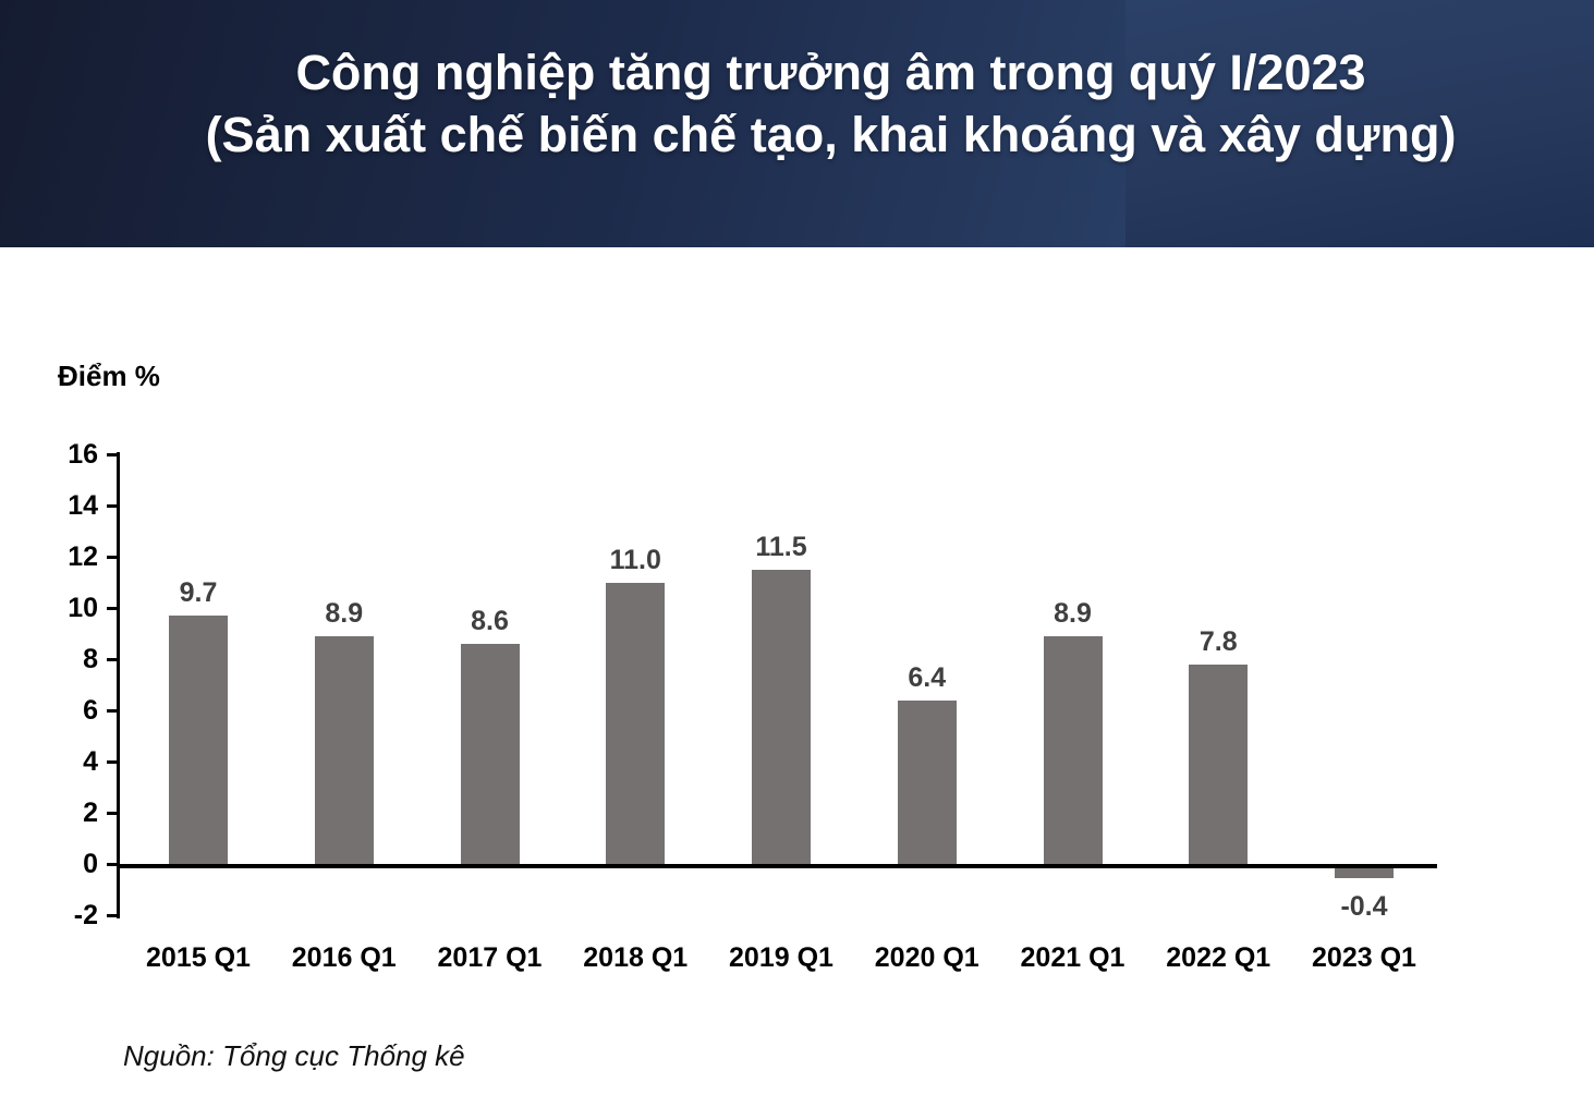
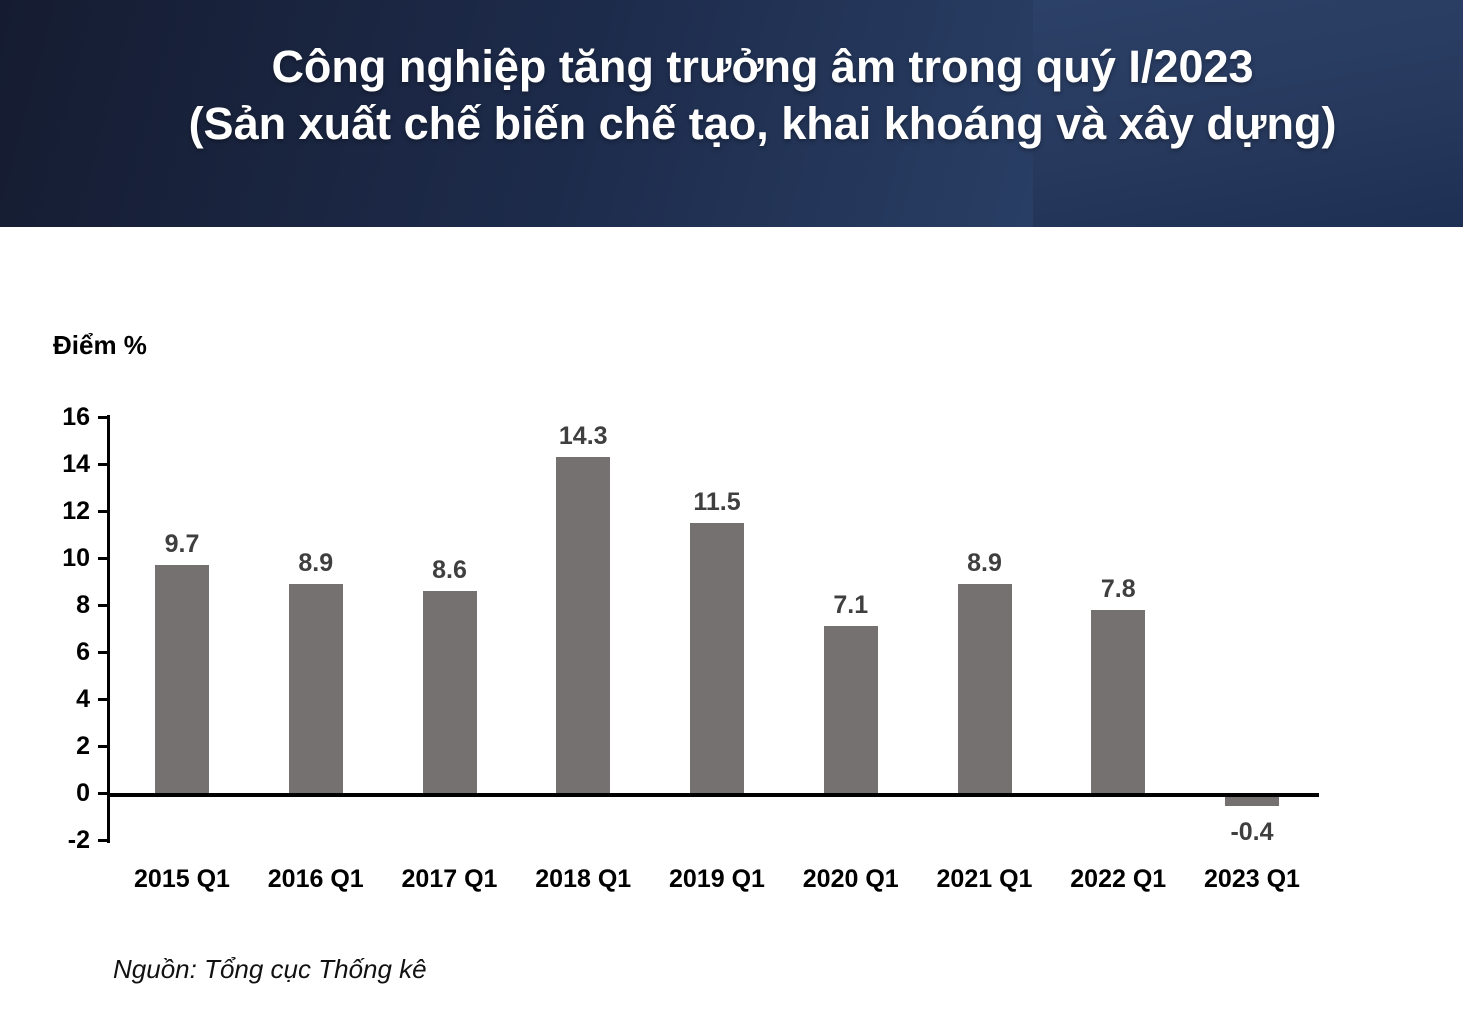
2018 Q1: 11.0 -> 14.3
2020 Q1: 6.4 -> 7.1
